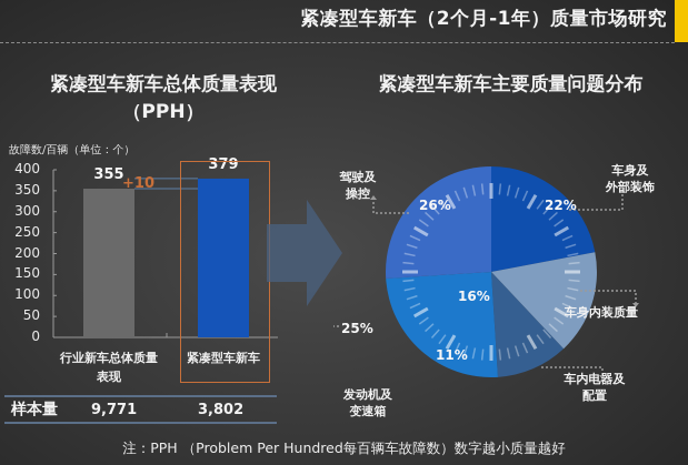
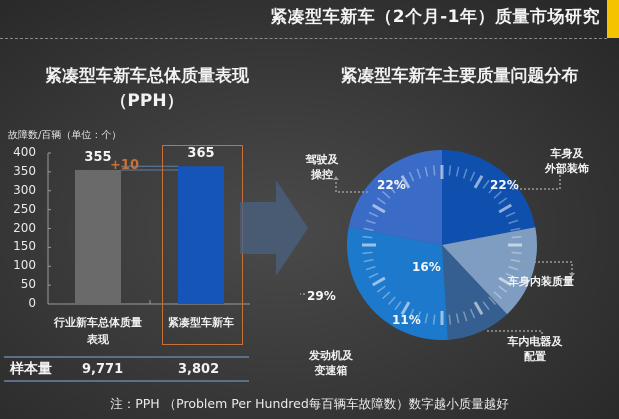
紧凑型车新车总体质量表现（PPH）/紧凑型车新车: 379 -> 365
紧凑型车新车主要质量问题分布/发动机及变速箱: 25% -> 29%
紧凑型车新车主要质量问题分布/驾驶及操控: 26% -> 22%
